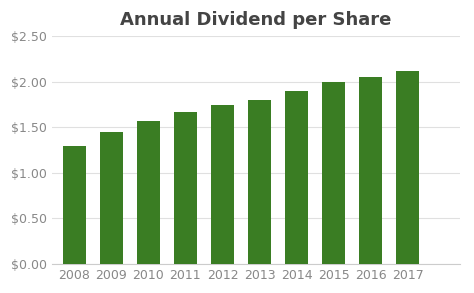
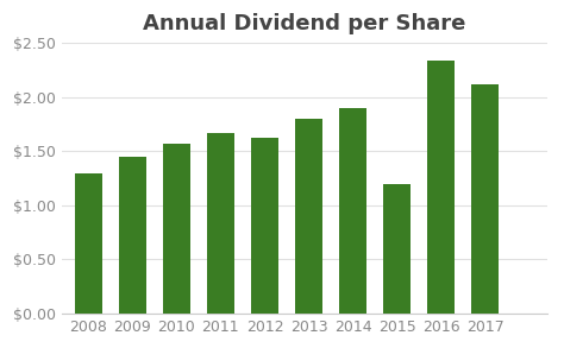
2012: $1.74 -> $1.62
2015: $2.00 -> $1.20
2016: $2.05 -> $2.34
